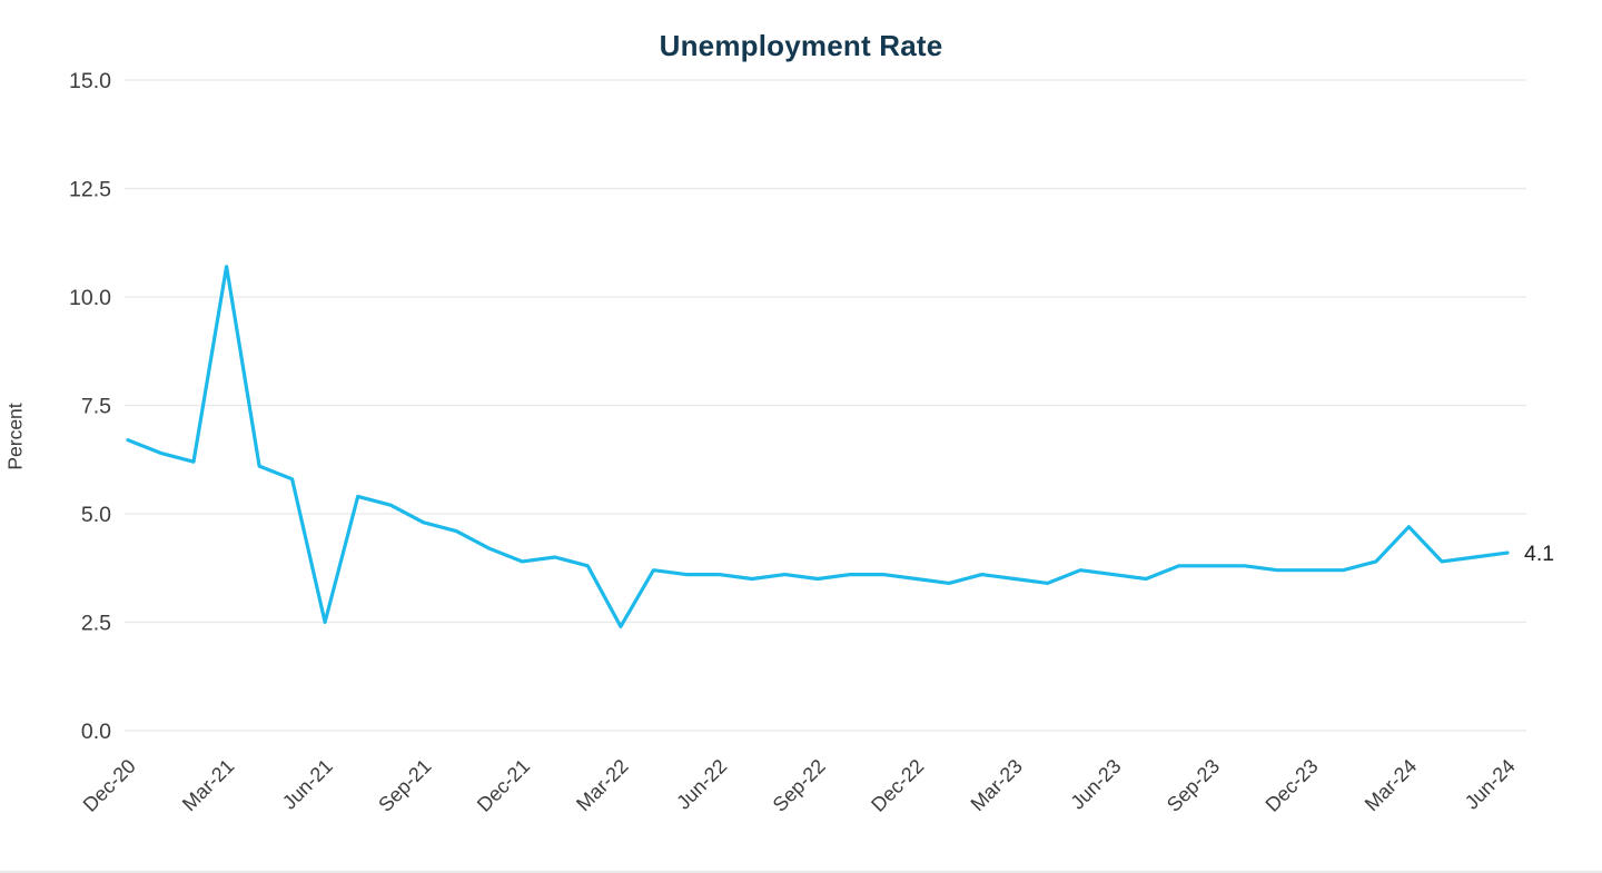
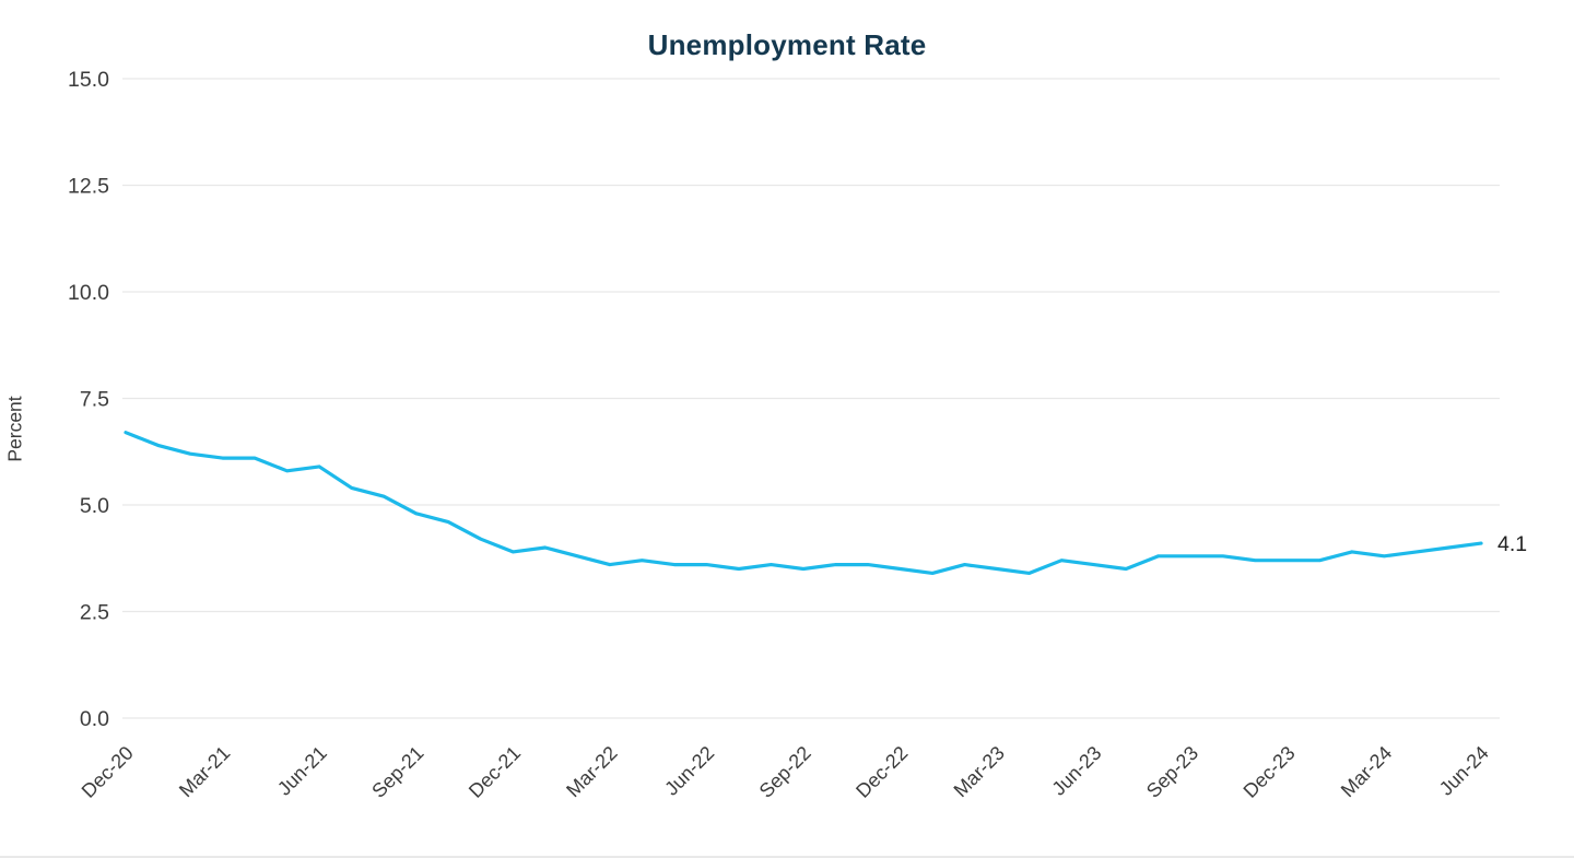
Mar-21: 10.7 -> 6.1
Jun-21: 2.5 -> 5.9
Mar-22: 2.4 -> 3.6
Mar-24: 4.7 -> 3.8
